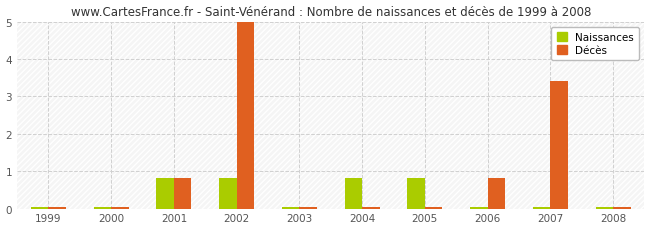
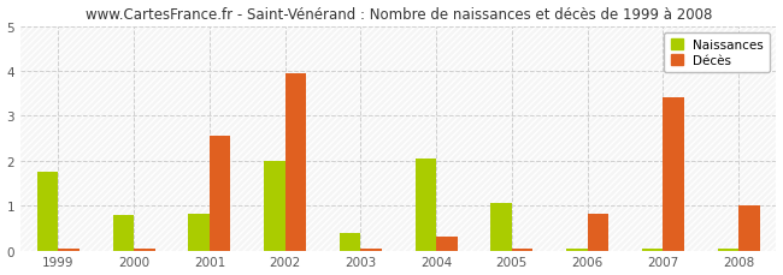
Naissances/1999: 0.04 -> 1.75
Naissances/2000: 0.04 -> 0.80
Décès/2001: 0.82 -> 2.55
Naissances/2002: 0.82 -> 2.00
Décès/2002: 5.00 -> 3.95
Naissances/2003: 0.04 -> 0.40
Naissances/2004: 0.82 -> 2.05
Décès/2004: 0.04 -> 0.30
Naissances/2005: 0.82 -> 1.05
Décès/2008: 0.04 -> 1.00
